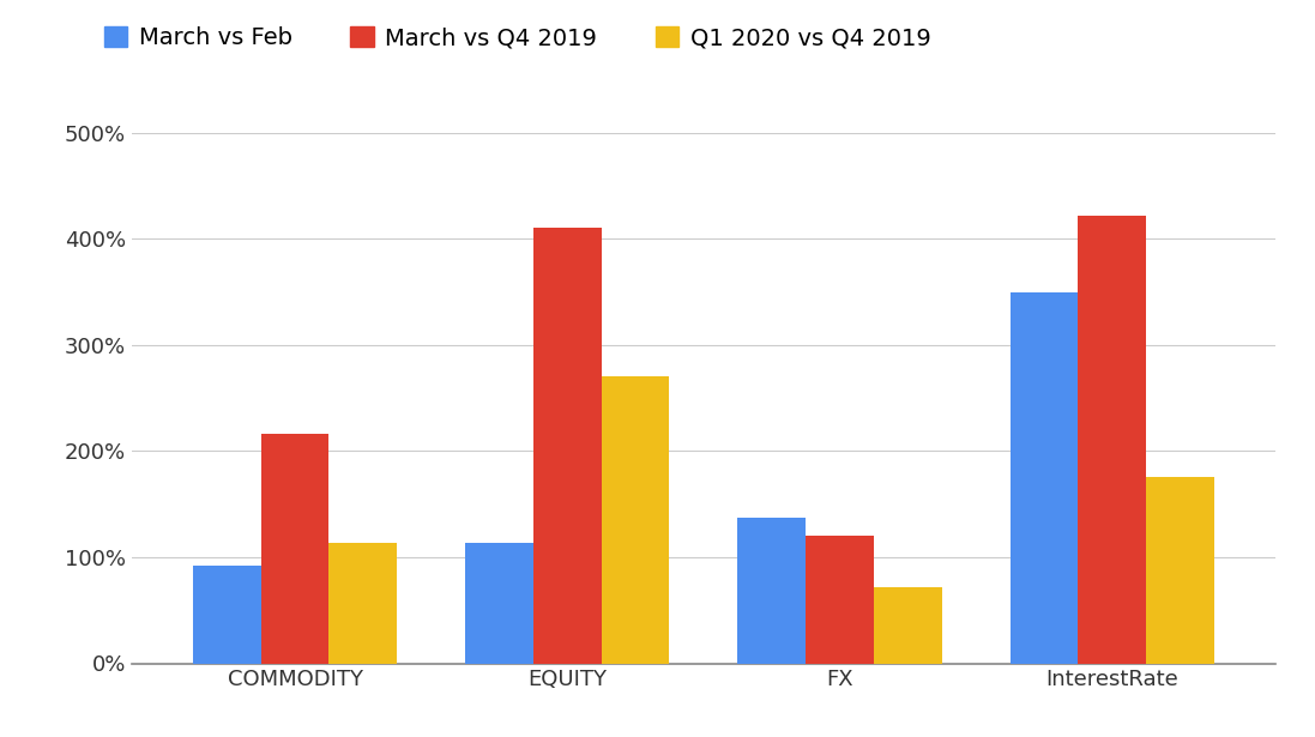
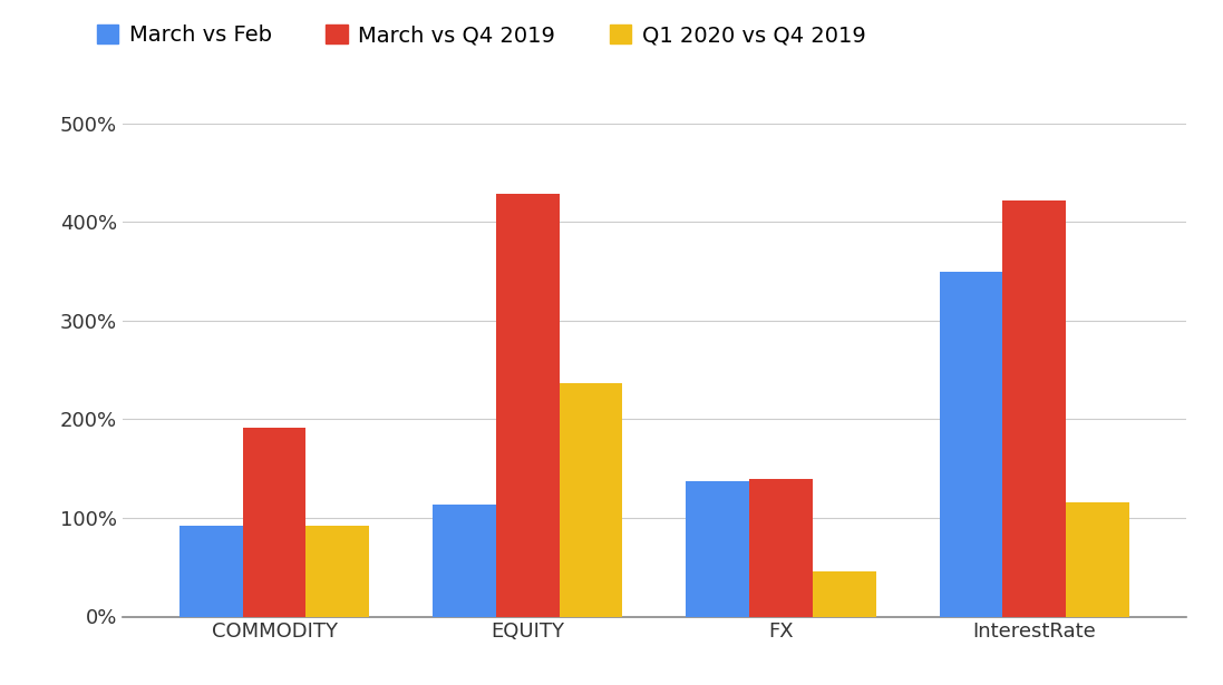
March vs Q4 2019/COMMODITY: 216% -> 191%
Q1 2020 vs Q4 2019/COMMODITY: 114% -> 92%
March vs Q4 2019/EQUITY: 410% -> 428%
Q1 2020 vs Q4 2019/EQUITY: 270% -> 237%
March vs Q4 2019/FX: 120% -> 140%
Q1 2020 vs Q4 2019/FX: 72% -> 46%
Q1 2020 vs Q4 2019/InterestRate: 176% -> 116%
